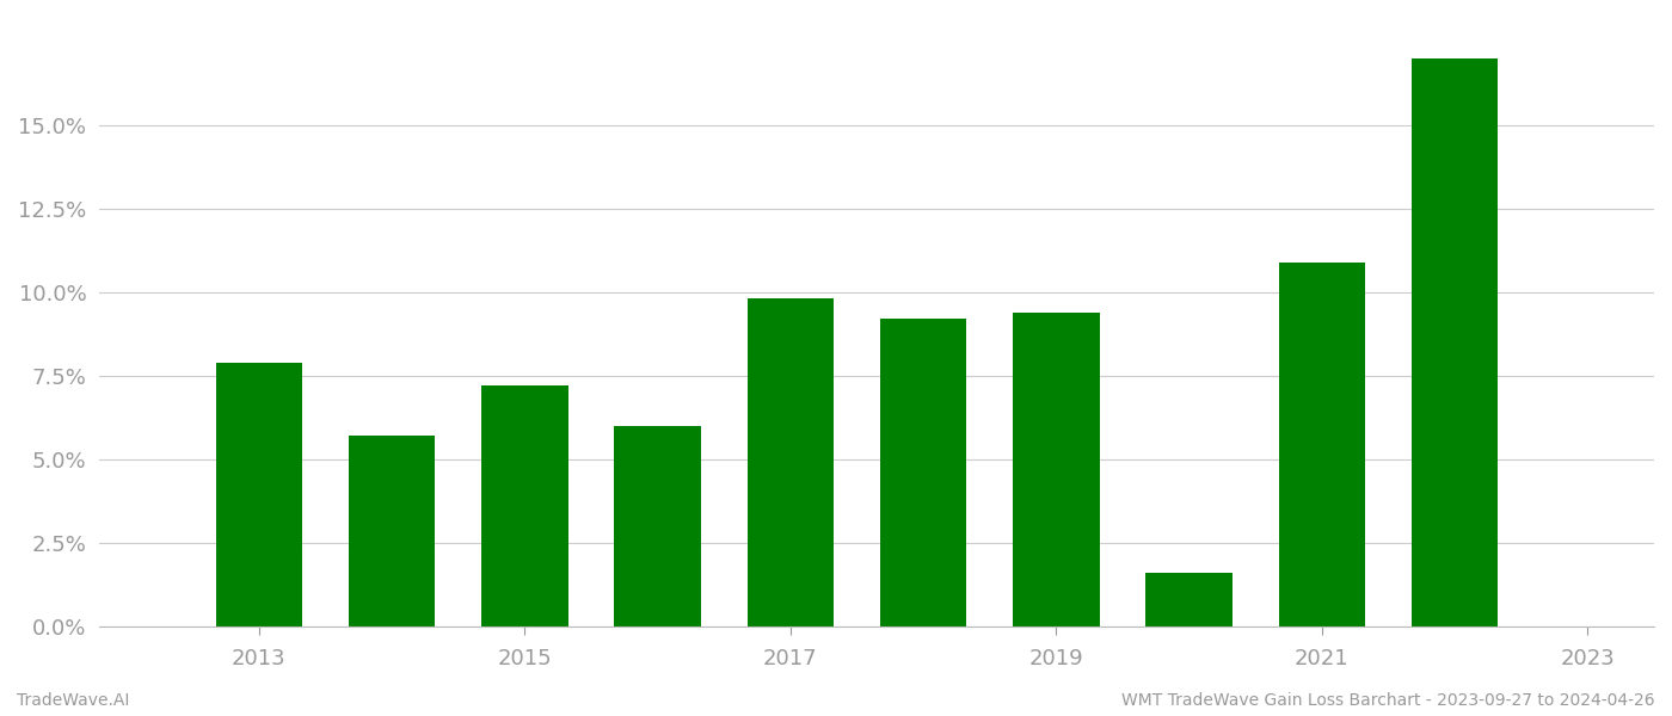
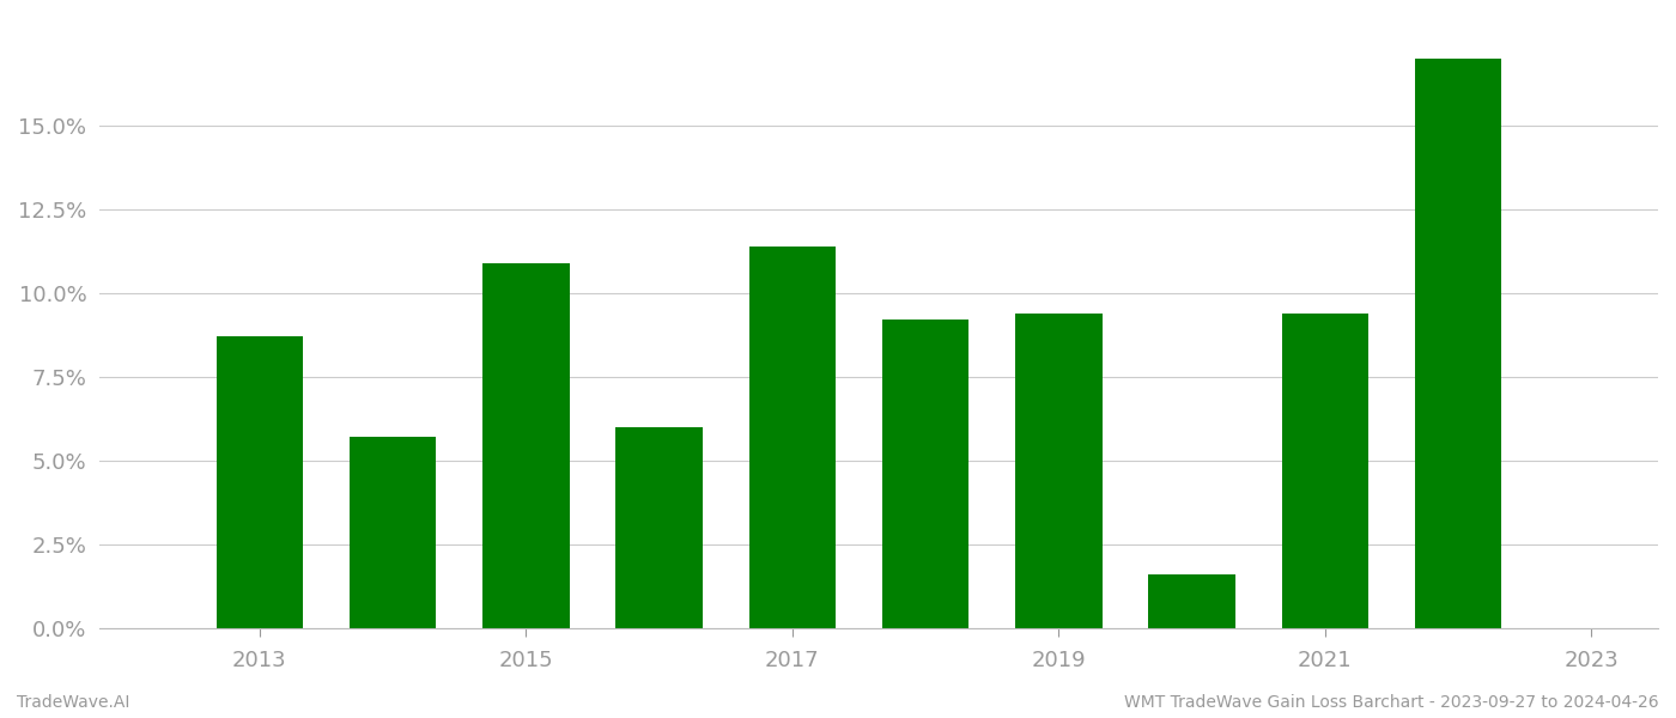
2013: 7.9% -> 8.7%
2015: 7.2% -> 10.9%
2017: 9.8% -> 11.4%
2021: 10.9% -> 9.4%
